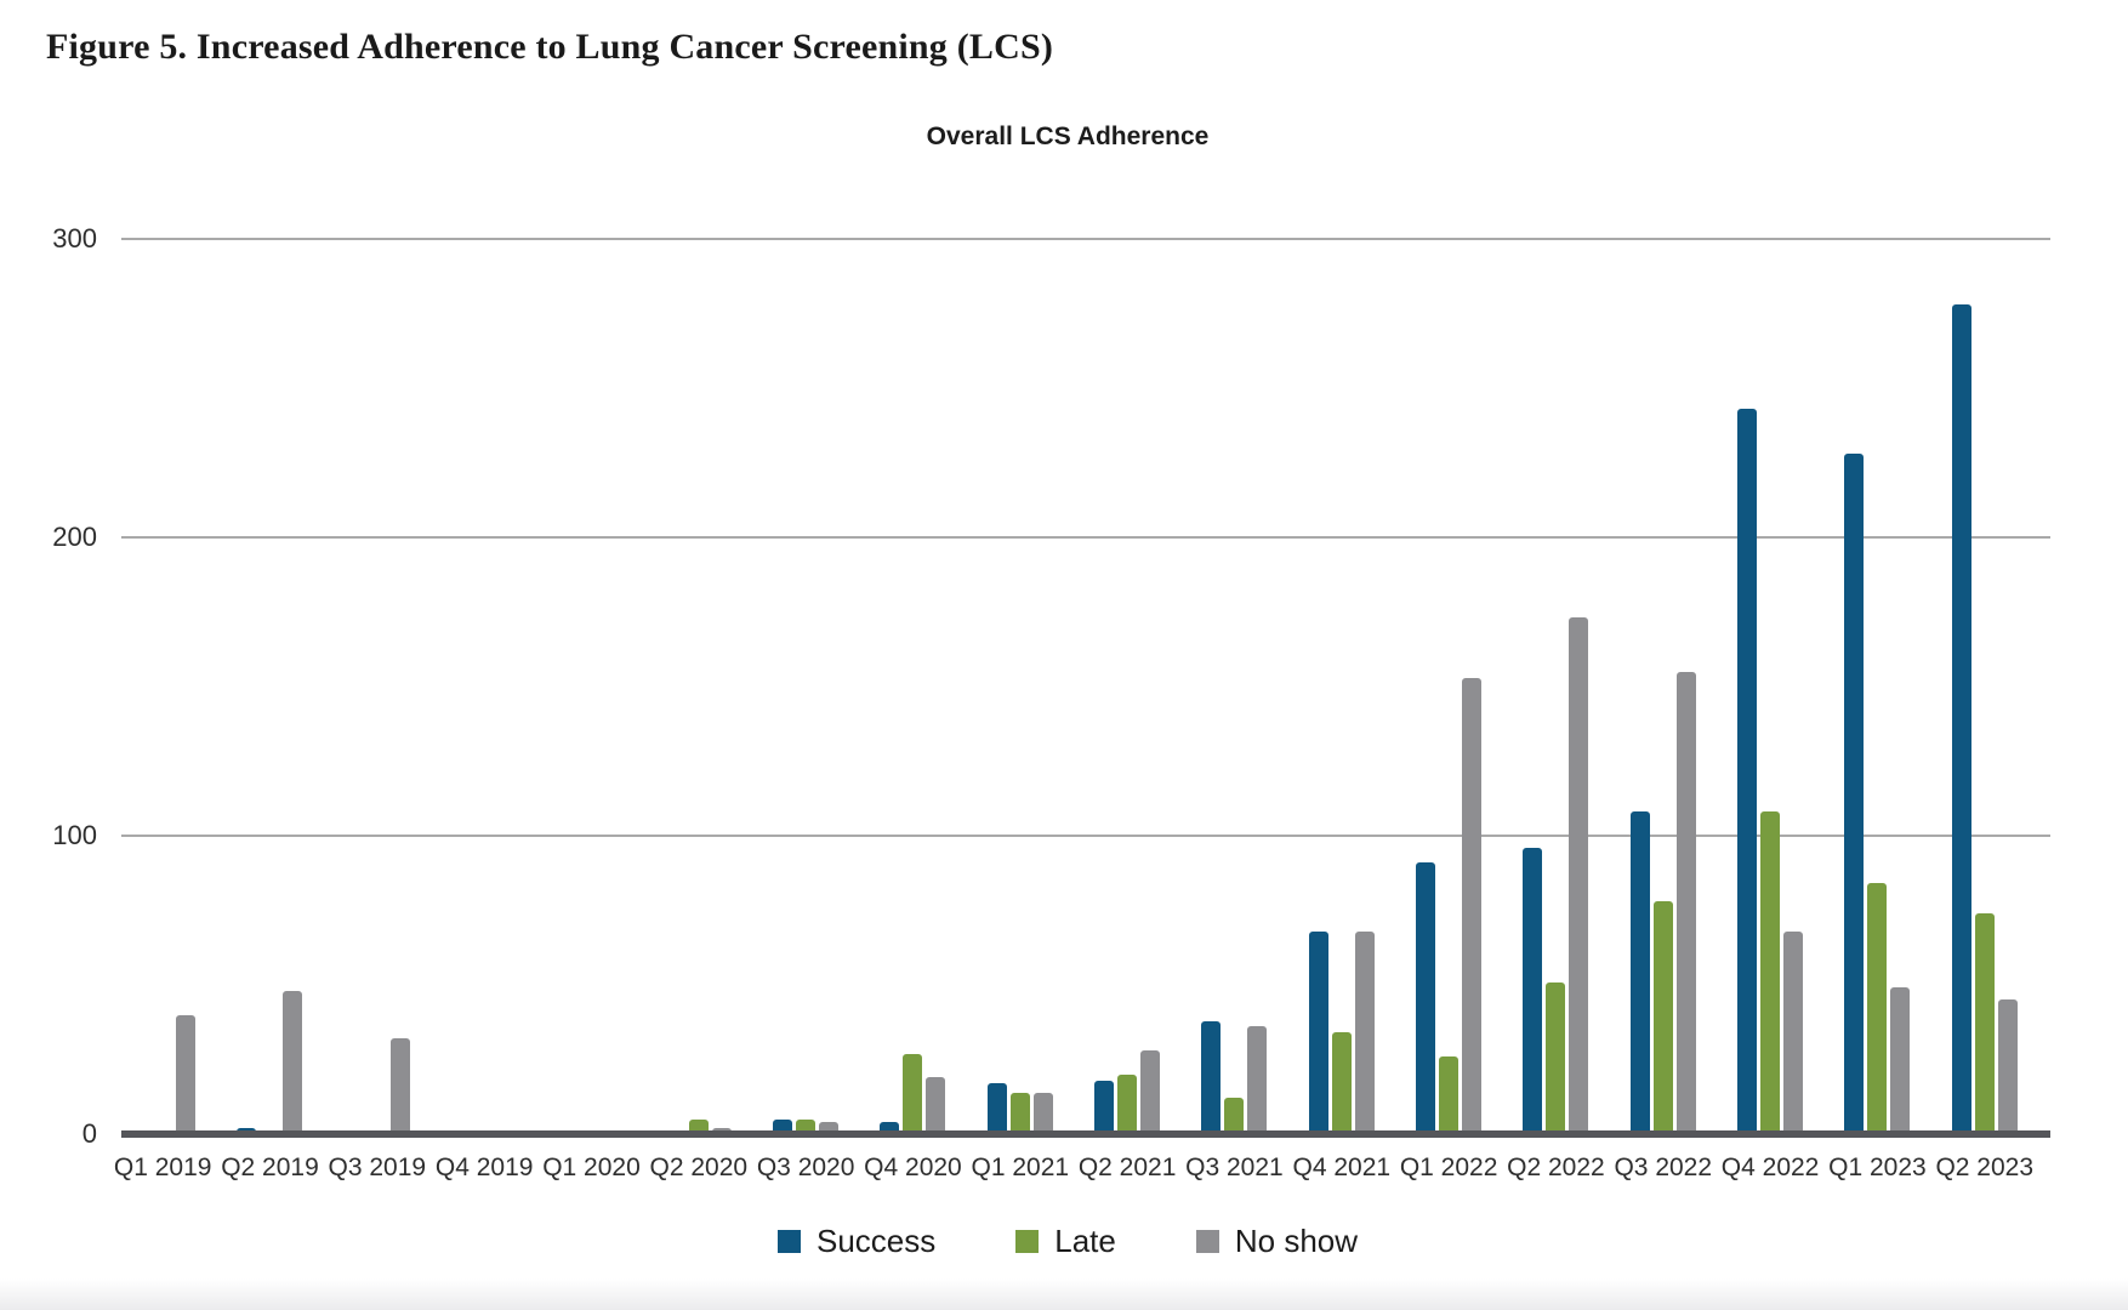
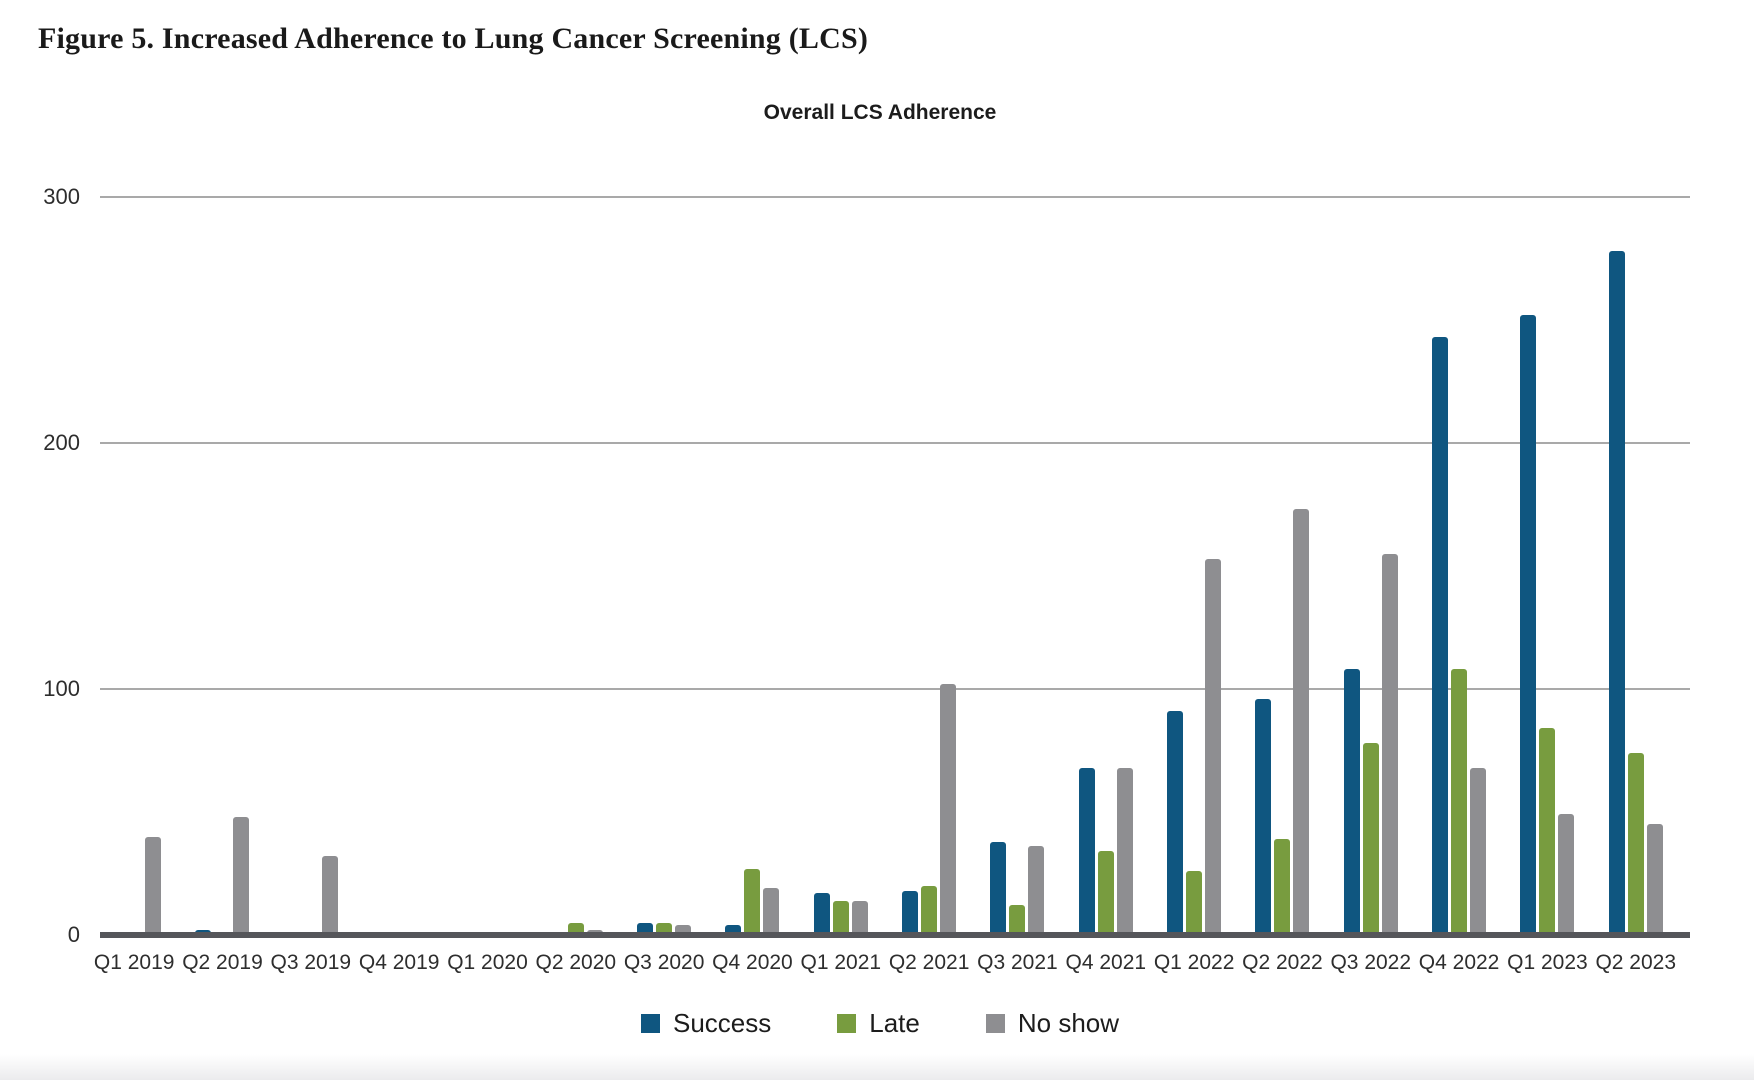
No show/Q2 2021: 28 -> 102
Late/Q2 2022: 51 -> 39
Success/Q1 2023: 228 -> 252
